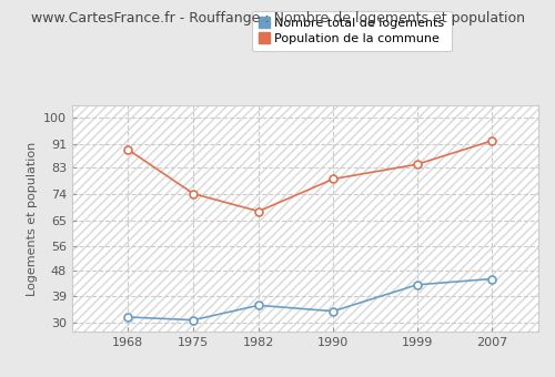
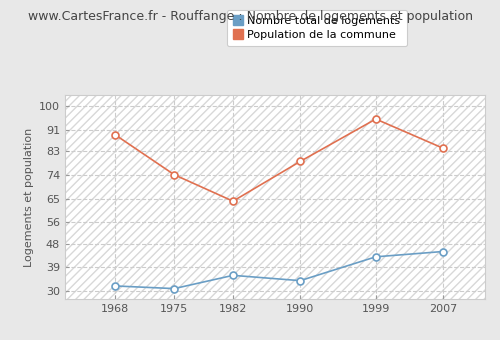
Population de la commune/1982: 68 -> 64
Population de la commune/1999: 84 -> 95
Population de la commune/2007: 92 -> 84
